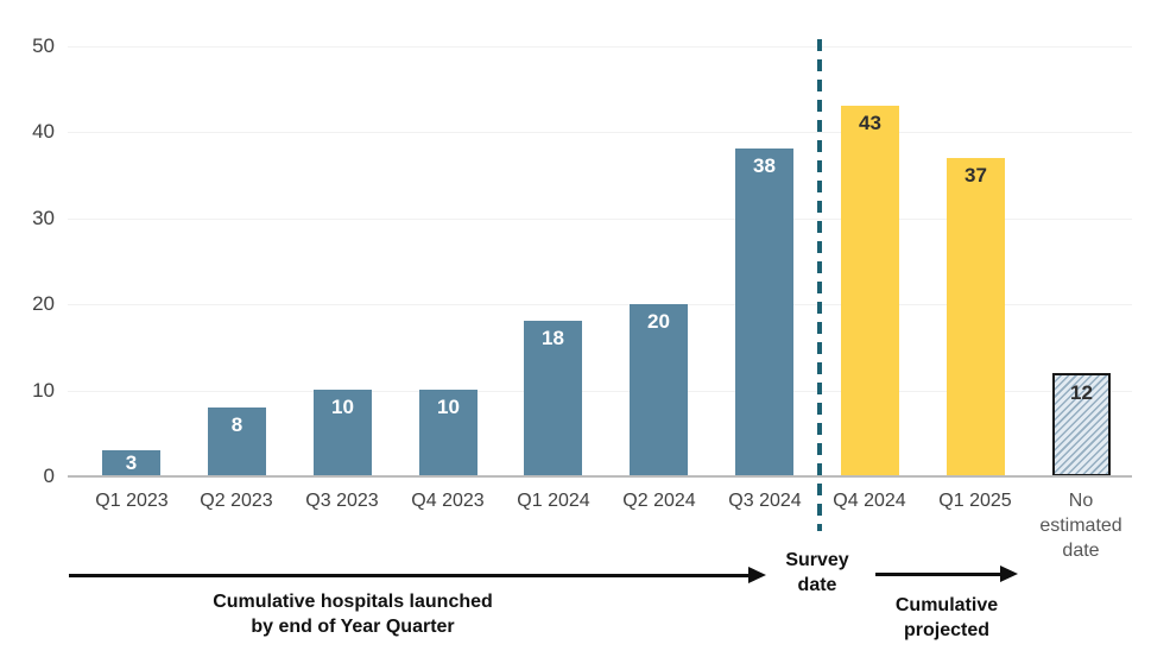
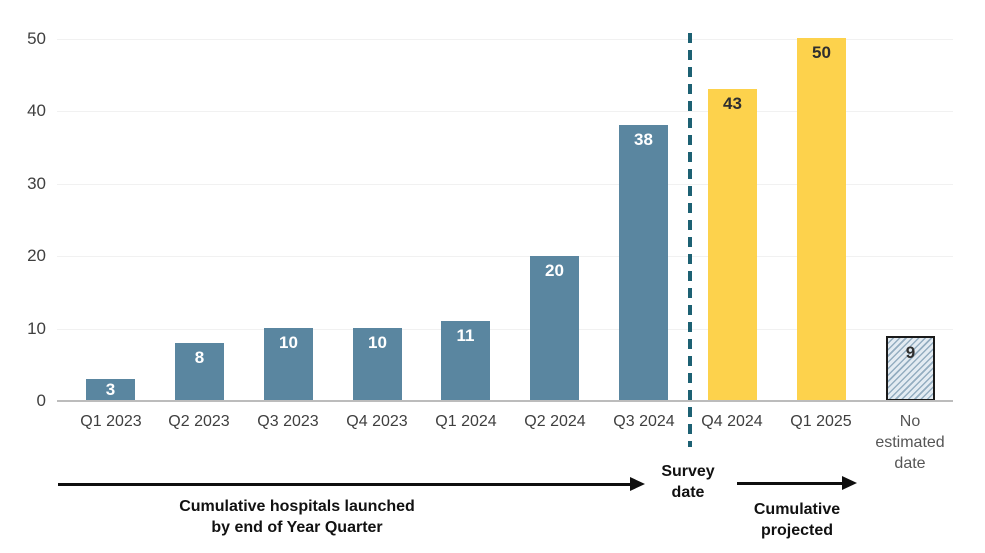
Q1 2024: 18 -> 11
Q1 2025: 37 -> 50
No estimated date: 12 -> 9
